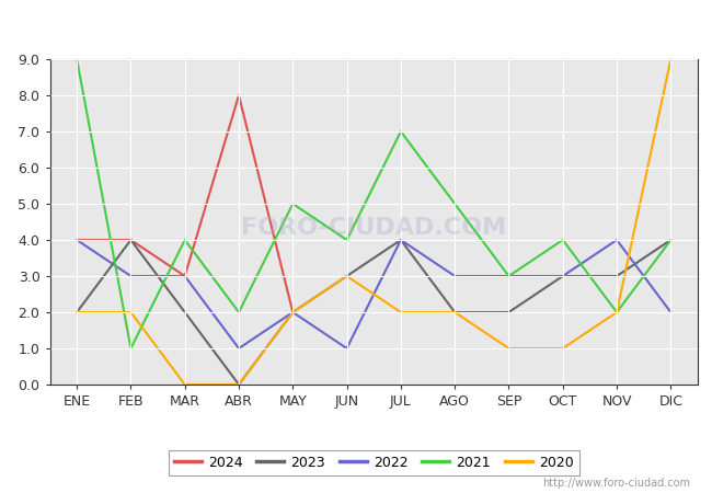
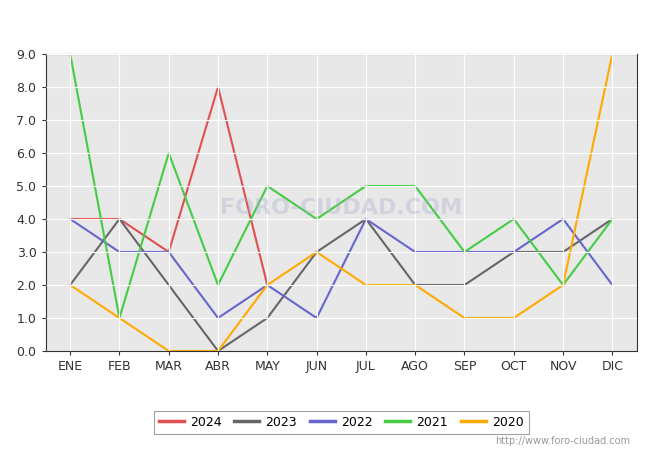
2020/FEB: 2 -> 1
2021/MAR: 4 -> 6
2023/MAY: 2 -> 1
2021/JUL: 7 -> 5
